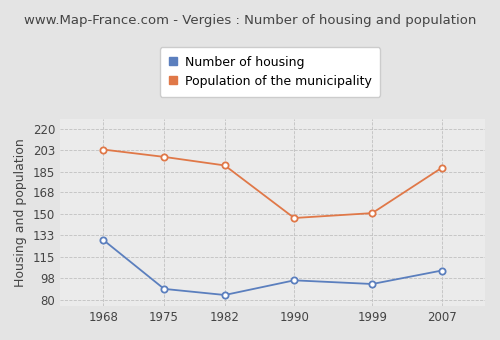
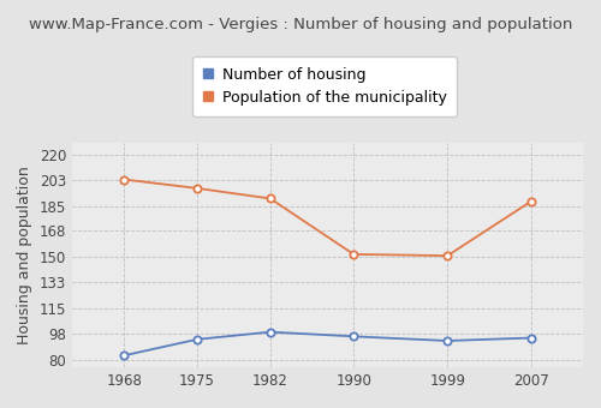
Number of housing/1968: 129 -> 83
Number of housing/1975: 89 -> 94
Number of housing/1982: 84 -> 99
Population of the municipality/1990: 147 -> 152
Number of housing/2007: 104 -> 95
